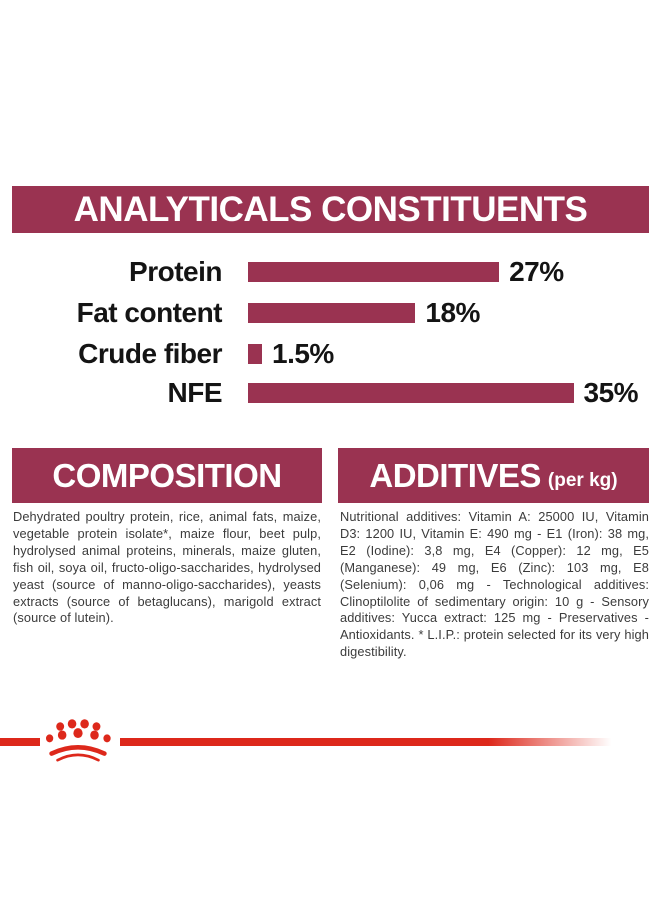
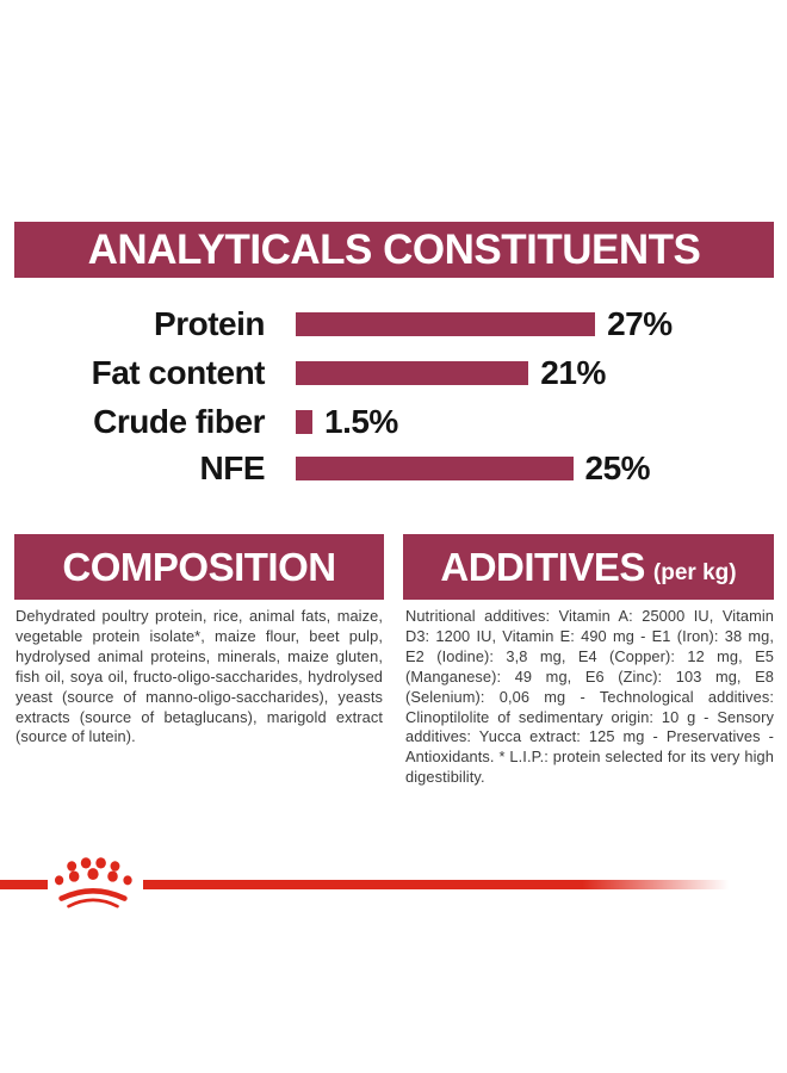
Fat content: 18% -> 21%
NFE: 35% -> 25%
